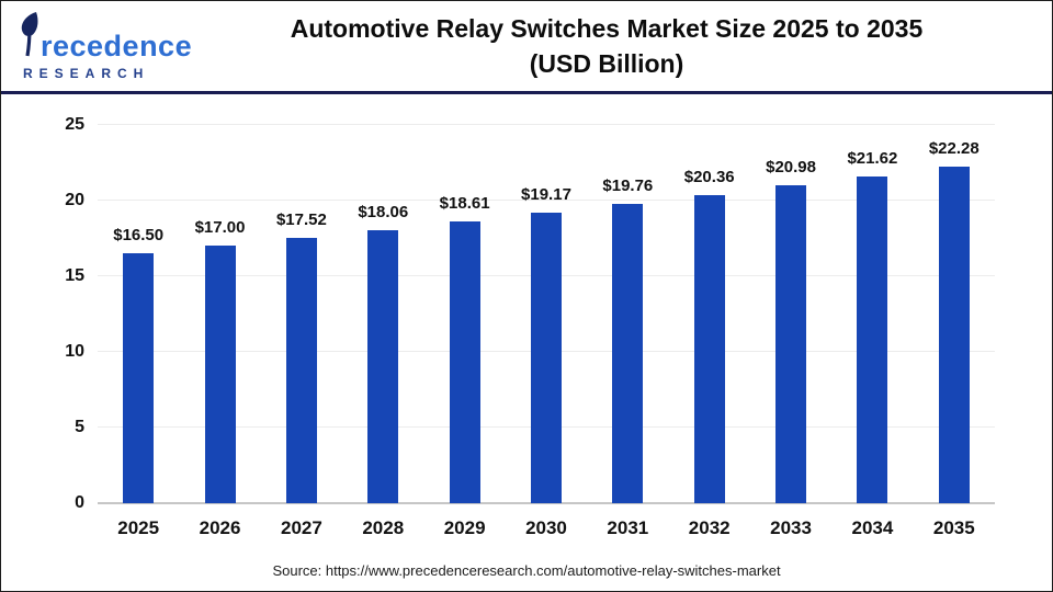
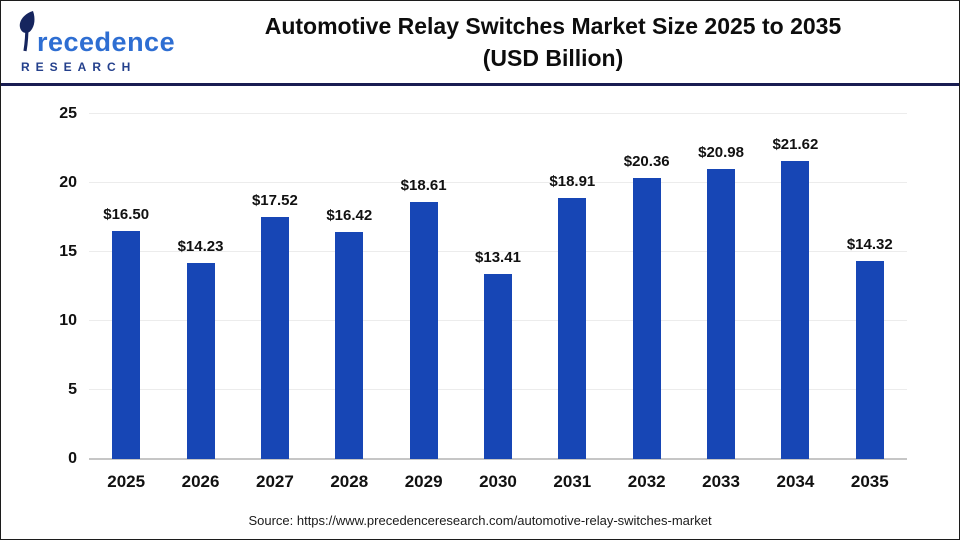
2026: $17.00 -> $14.23
2028: $18.06 -> $16.42
2030: $19.17 -> $13.41
2031: $19.76 -> $18.91
2035: $22.28 -> $14.32
